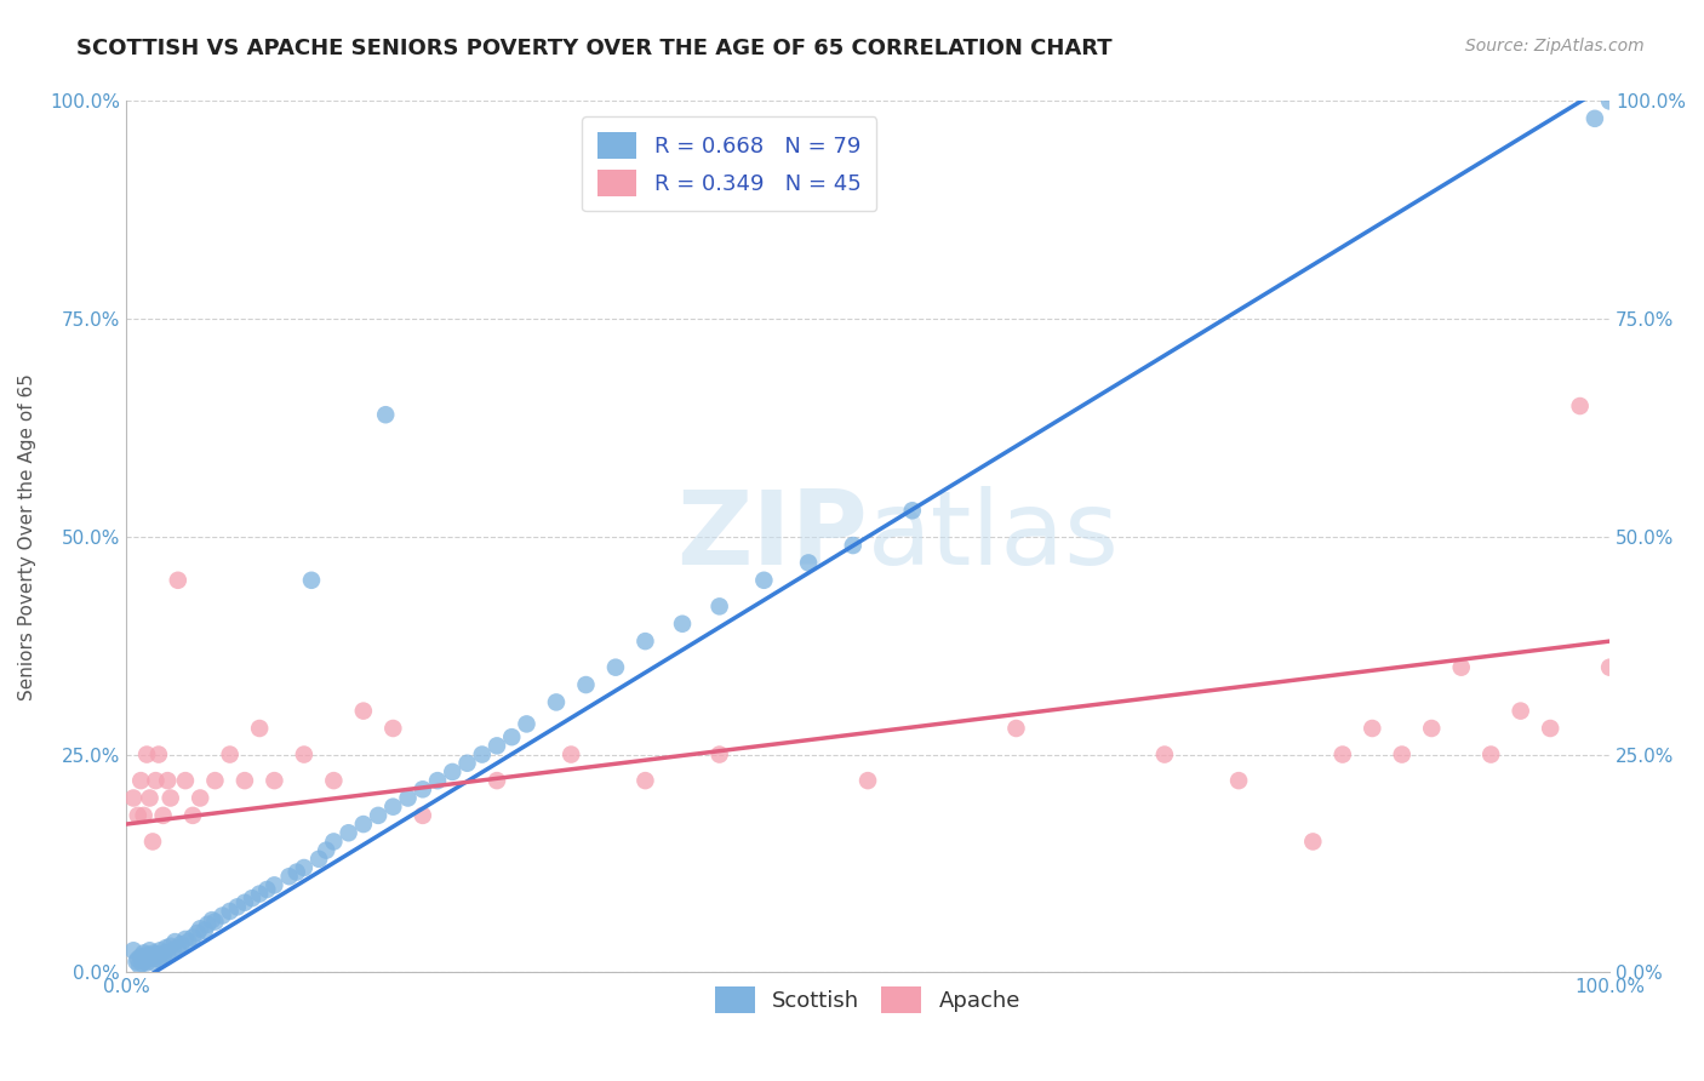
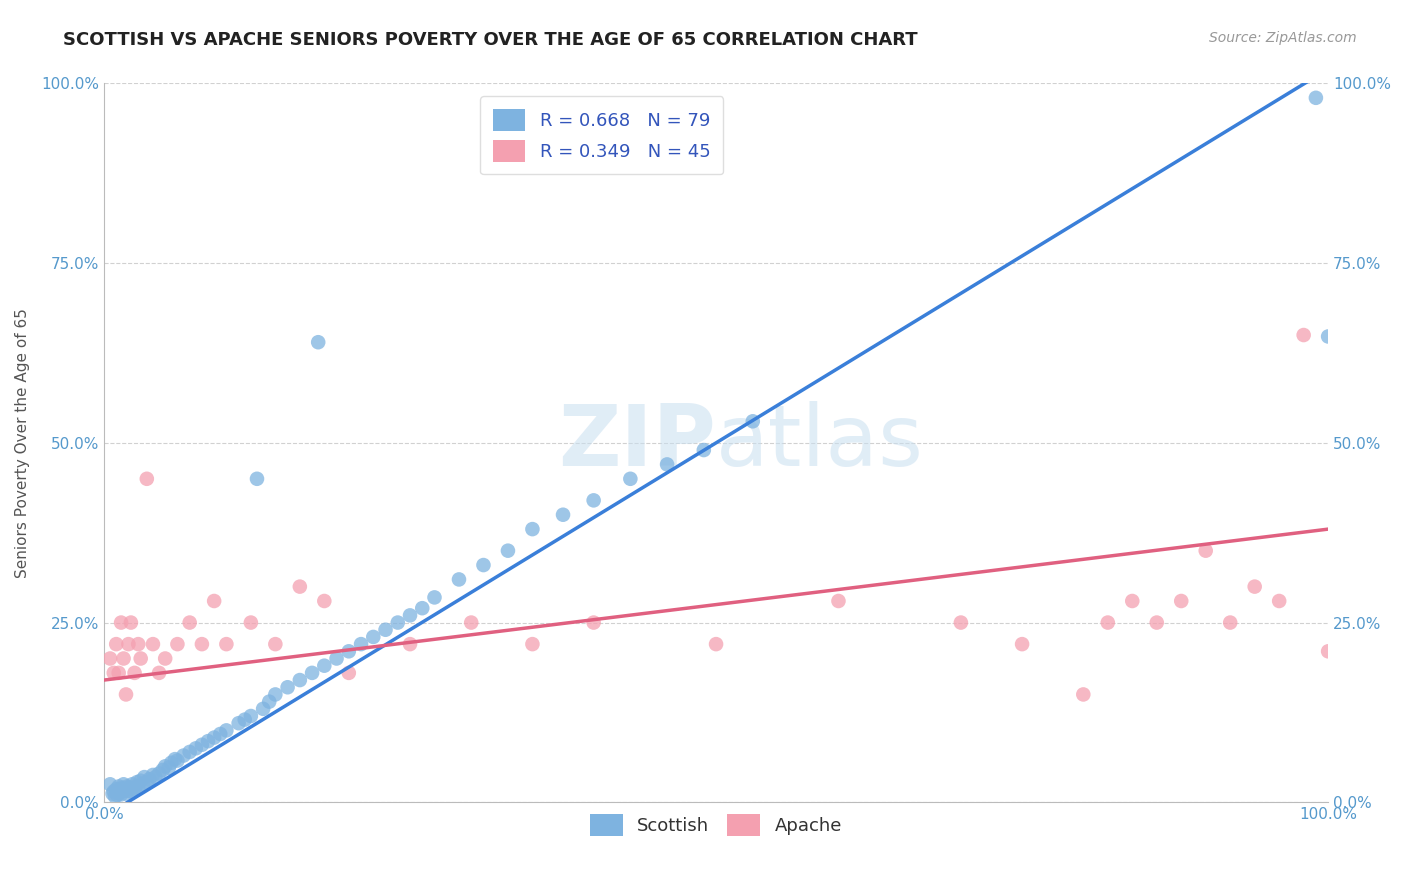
Scottish/100.0%: 100.0% -> 64.8%
Apache/100.0%: 35% -> 21%
